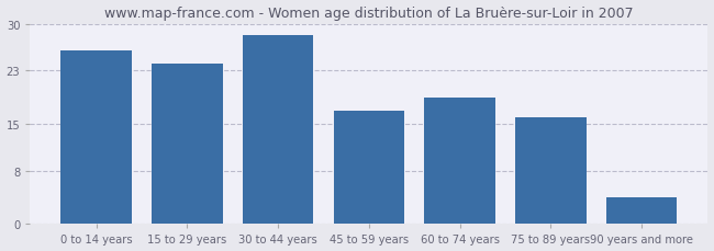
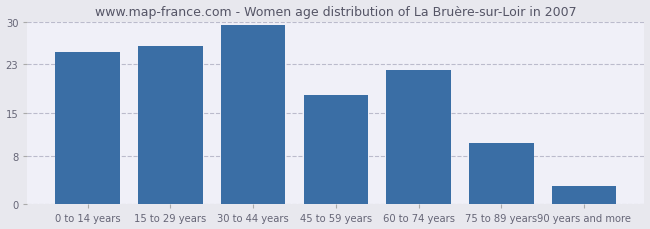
0 to 14 years: 26.0 -> 25.0
15 to 29 years: 24.0 -> 26.0
30 to 44 years: 28.2 -> 29.5
45 to 59 years: 17.0 -> 18.0
60 to 74 years: 19.0 -> 22.0
75 to 89 years: 16.0 -> 10.0
90 years and more: 4.0 -> 3.0
